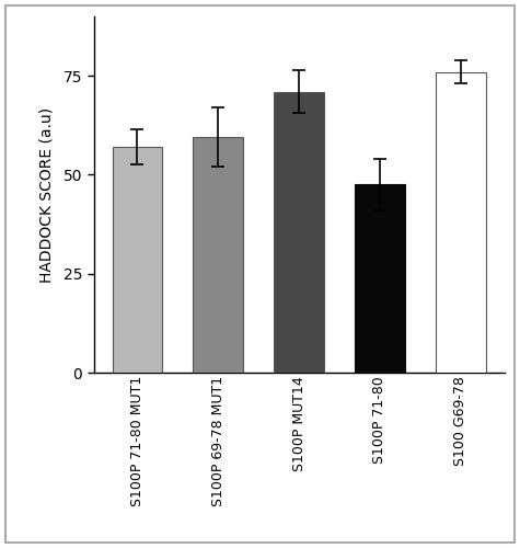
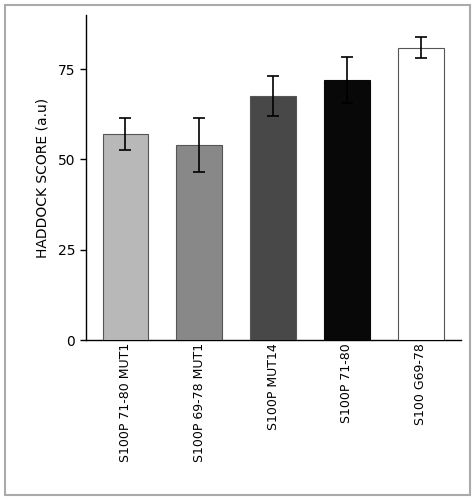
S100P 69-78 MUT1: 59.5 -> 54.0
S100P MUT14: 71.0 -> 67.5
S100P 71-80: 47.5 -> 72.0
S100 G69-78: 76.0 -> 81.0
